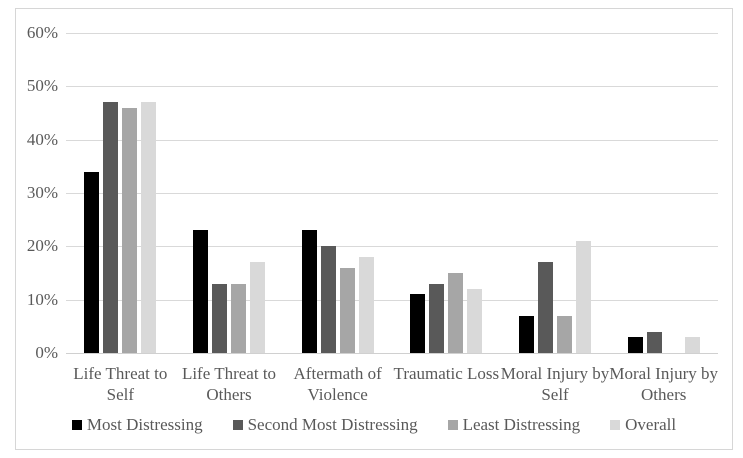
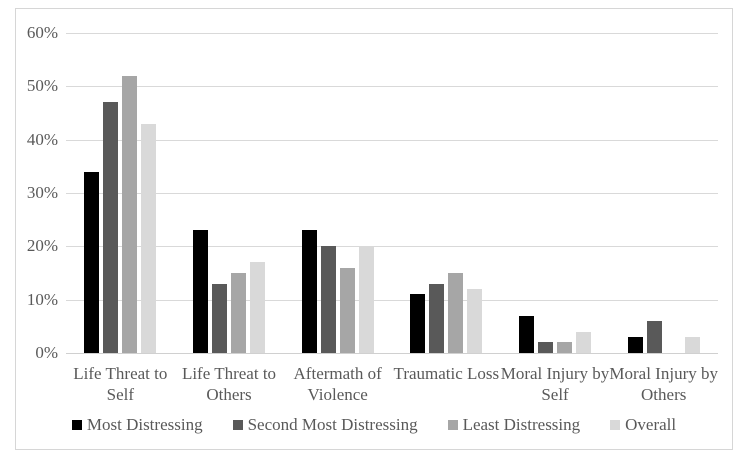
Least Distressing/Life Threat to Self: 46% -> 52%
Overall/Life Threat to Self: 47% -> 43%
Least Distressing/Life Threat to Others: 13% -> 15%
Overall/Aftermath of Violence: 18% -> 20%
Second Most Distressing/Moral Injury by Self: 17% -> 2%
Least Distressing/Moral Injury by Self: 7% -> 2%
Overall/Moral Injury by Self: 21% -> 4%
Second Most Distressing/Moral Injury by Others: 4% -> 6%
